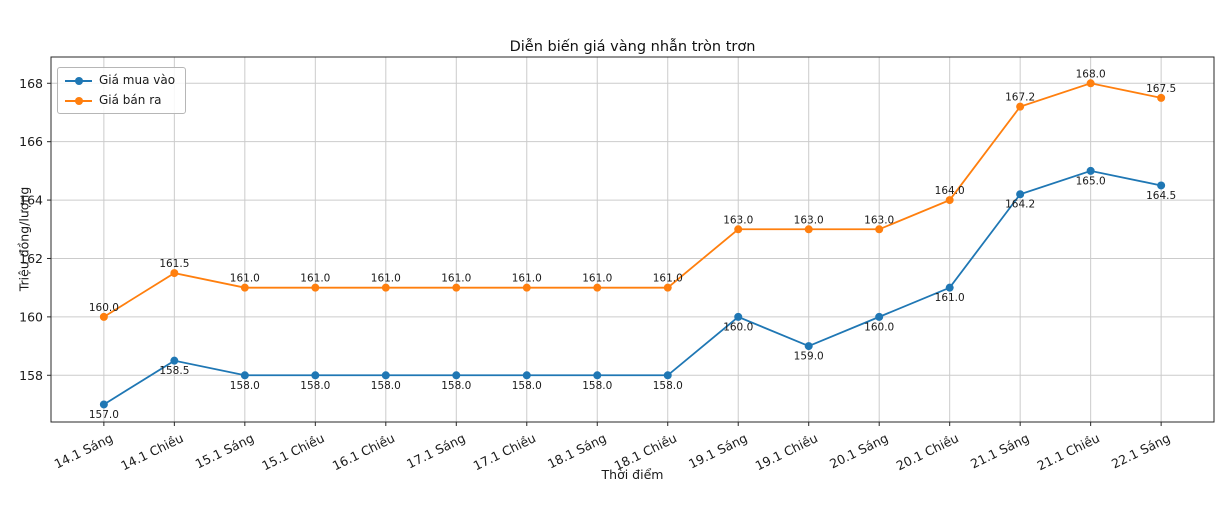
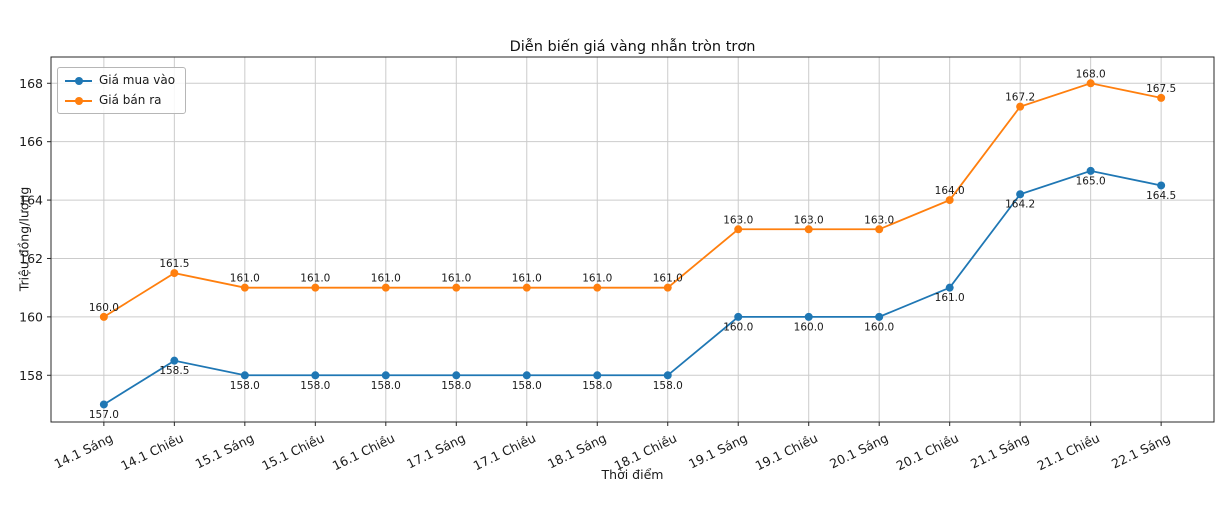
Giá mua vào/19.1 Chiều: 159.0 -> 160.0
